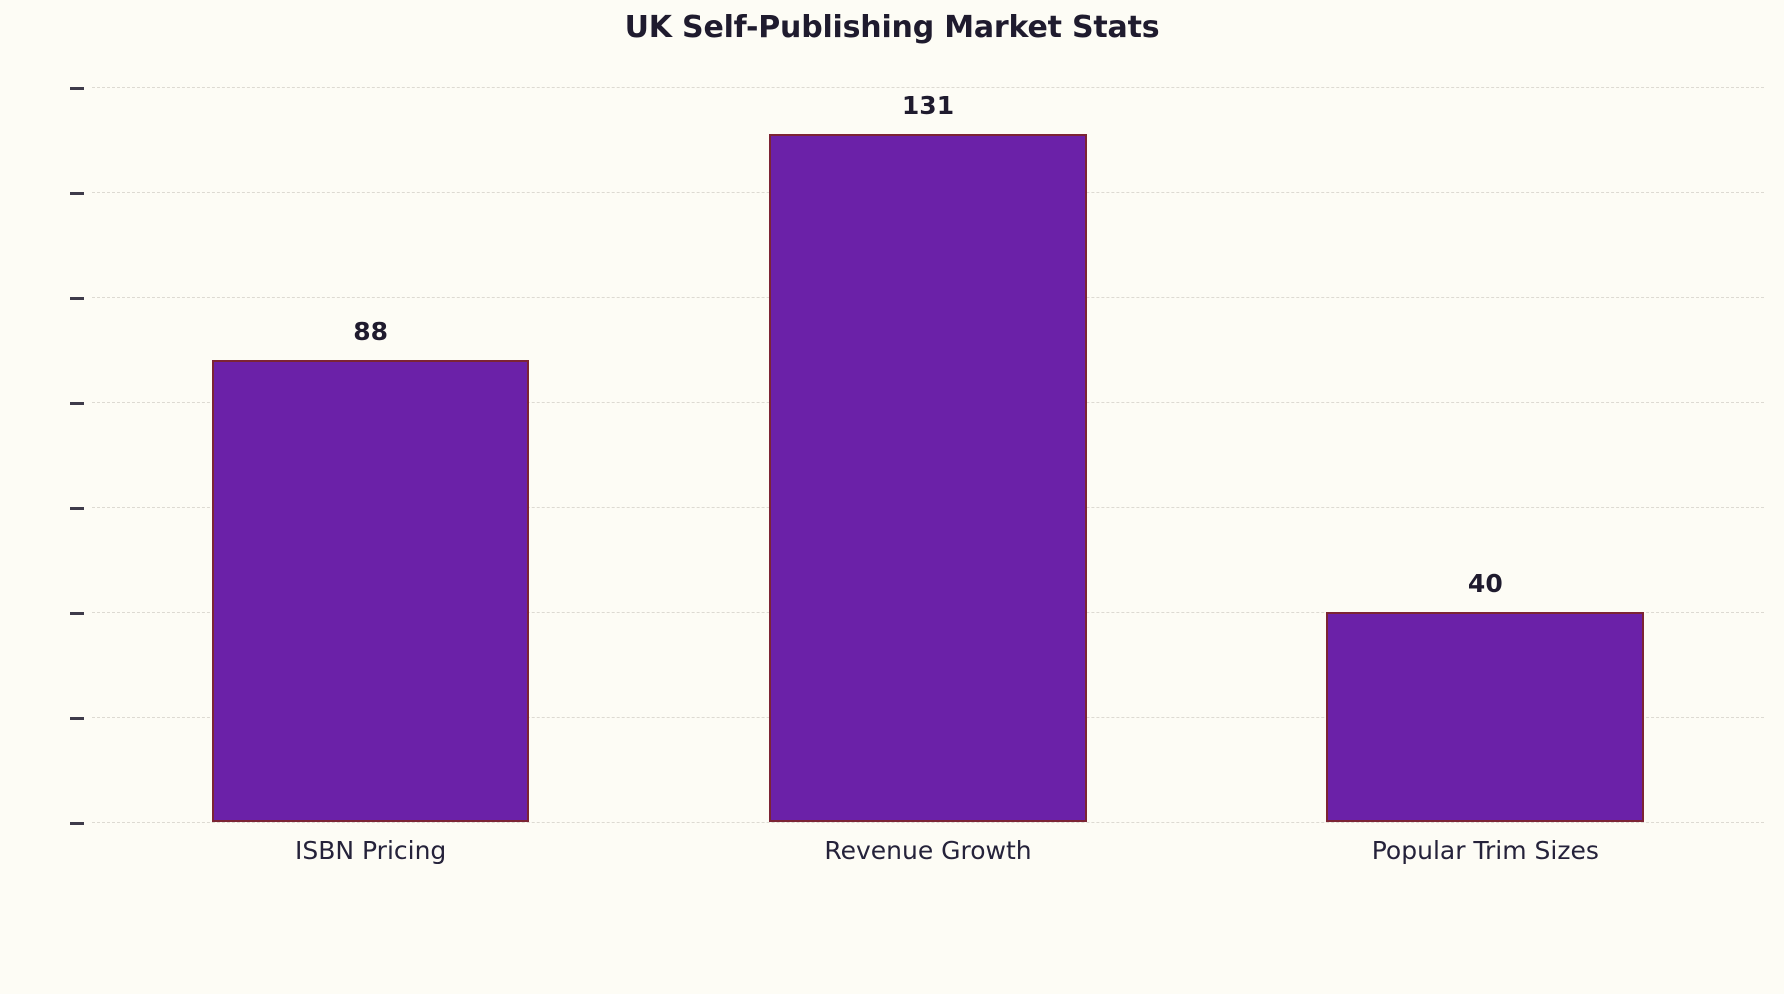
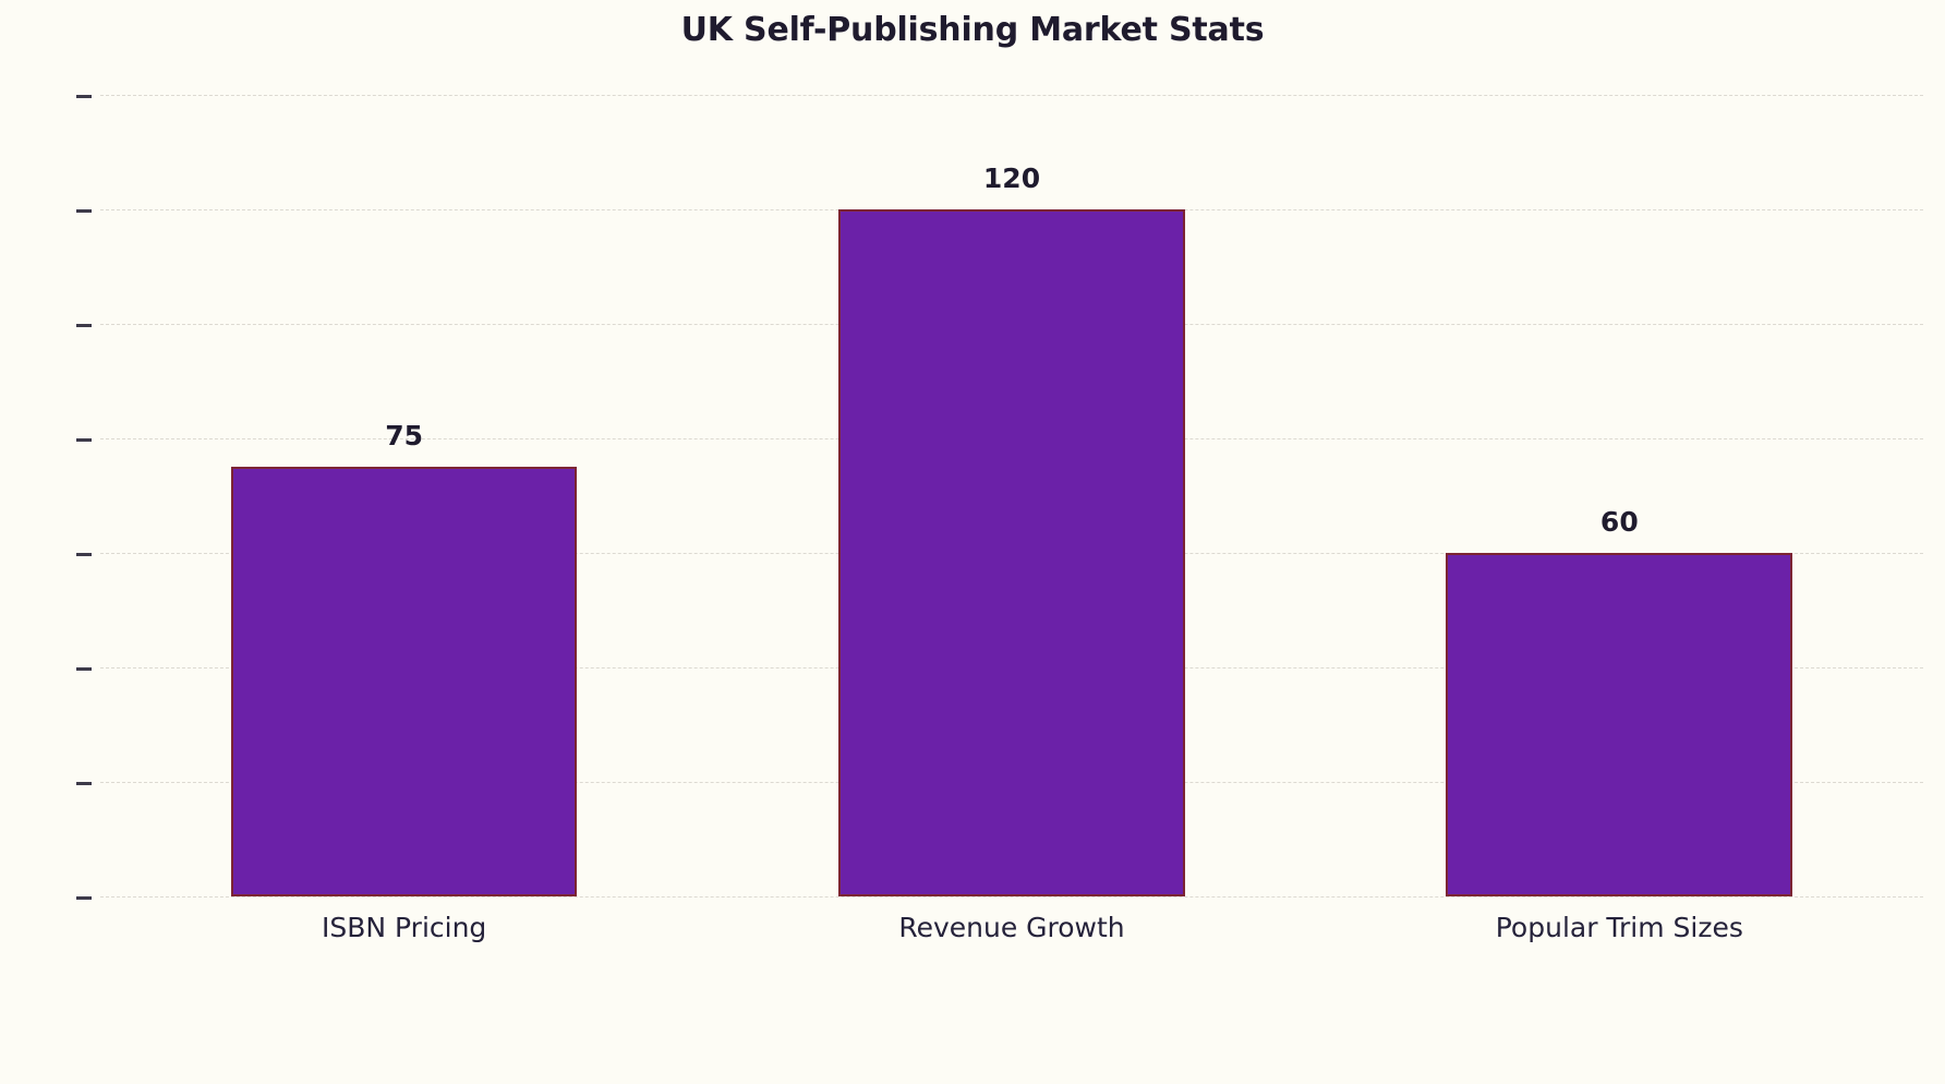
ISBN Pricing: 88 -> 75
Revenue Growth: 131 -> 120
Popular Trim Sizes: 40 -> 60
